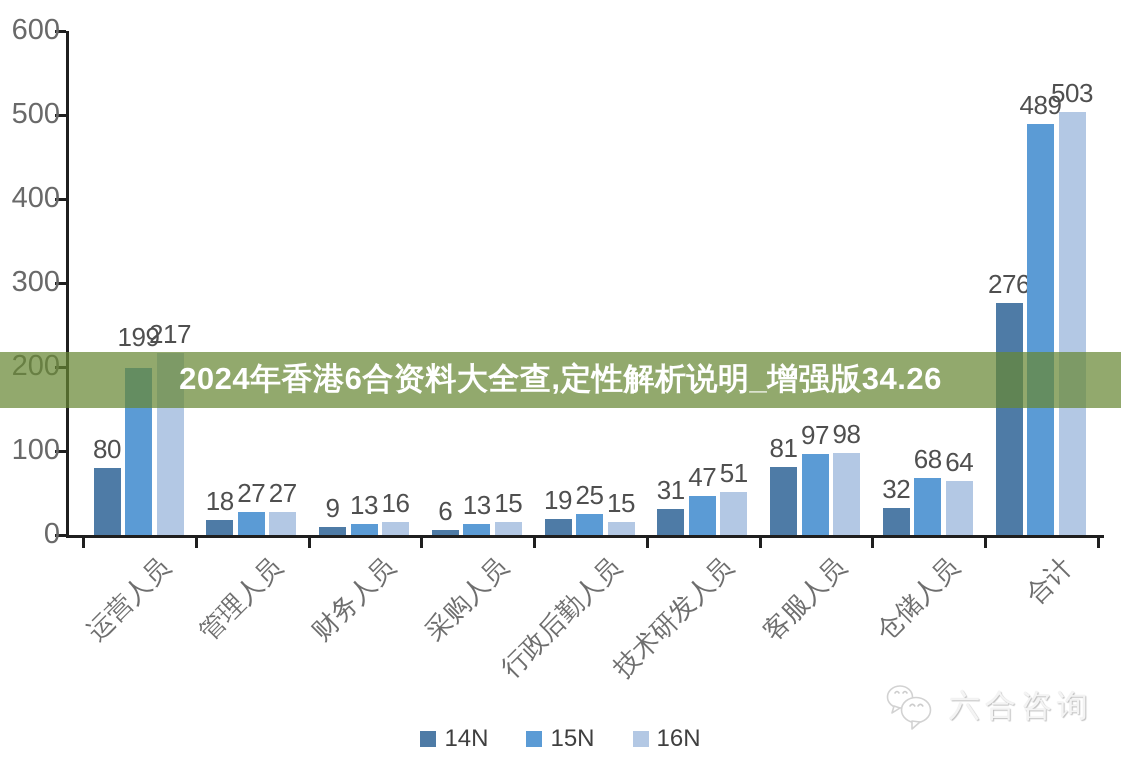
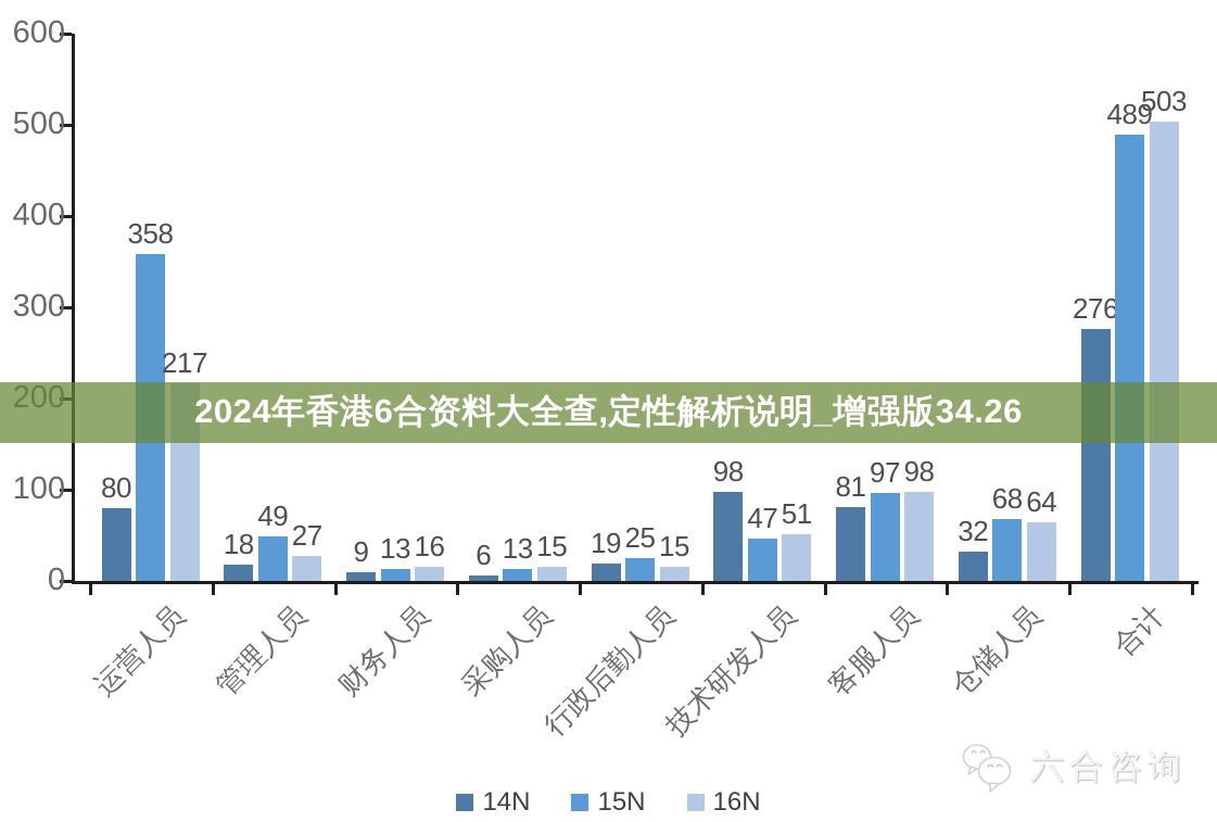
15N/运营人员: 199 -> 358
15N/管理人员: 27 -> 49
14N/技术研发人员: 31 -> 98
